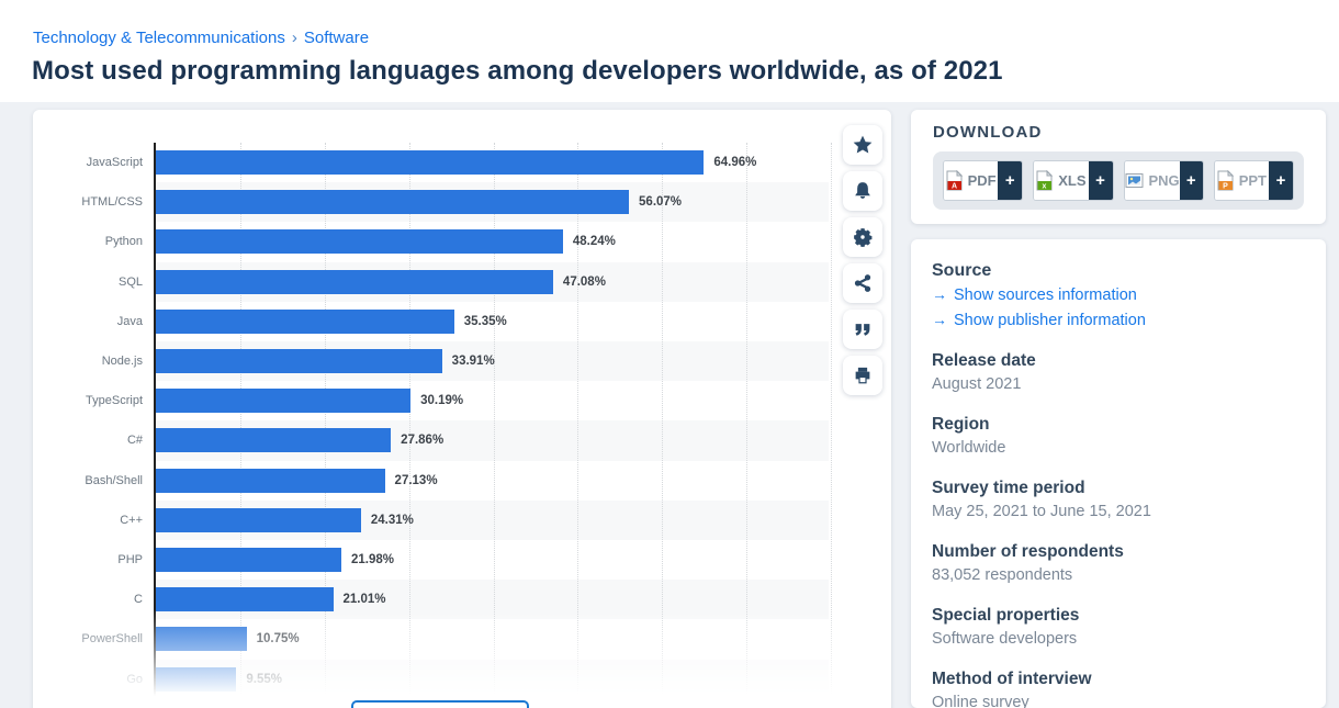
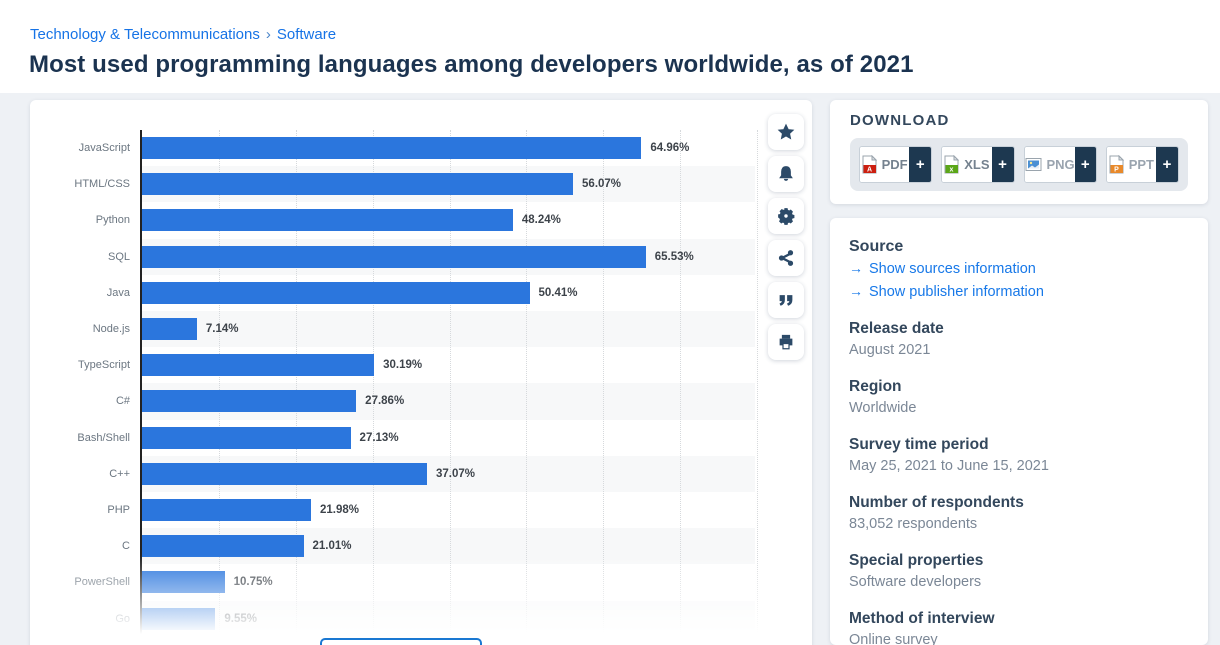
SQL: 47.08% -> 65.53%
Java: 35.35% -> 50.41%
Node.js: 33.91% -> 7.14%
C++: 24.31% -> 37.07%
